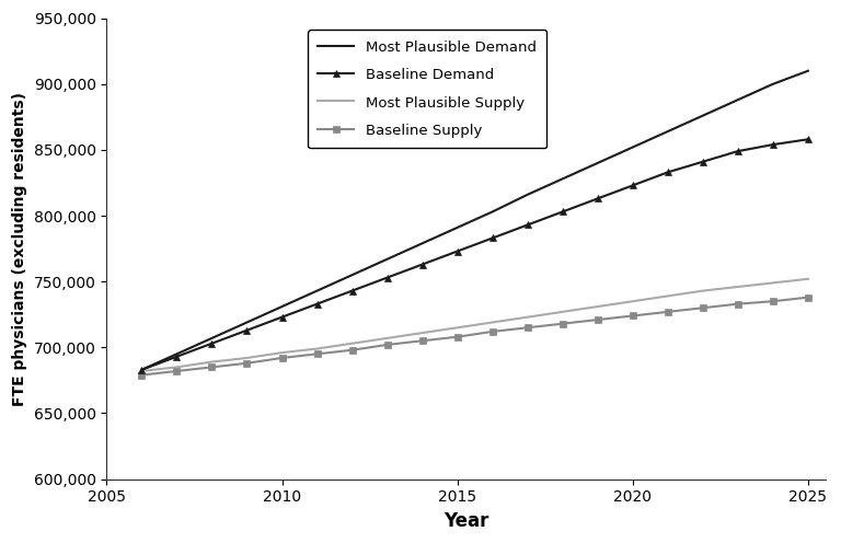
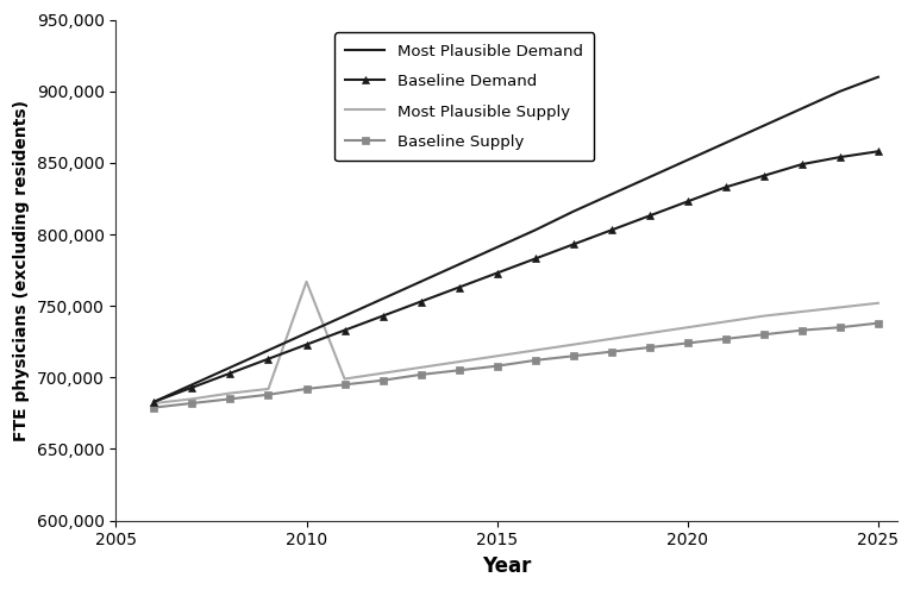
Most Plausible Supply/2010: 696,000 -> 767,000
